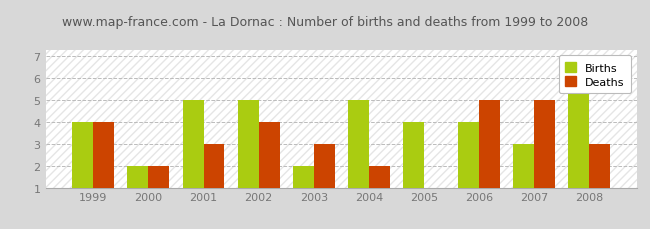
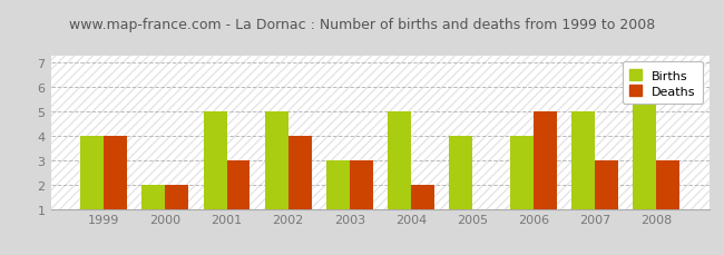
Births/2003: 2 -> 3
Births/2007: 3 -> 5
Deaths/2007: 5 -> 3
